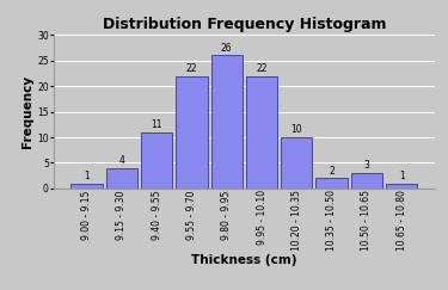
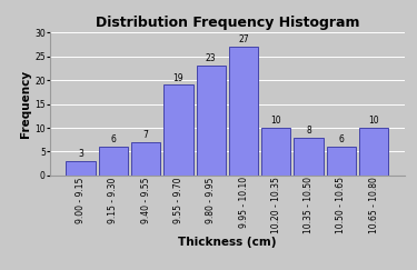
9.00 - 9.15: 1 -> 3
9.15 - 9.30: 4 -> 6
9.40 - 9.55: 11 -> 7
9.55 - 9.70: 22 -> 19
9.80 - 9.95: 26 -> 23
9.95 - 10.10: 22 -> 27
10.35 - 10.50: 2 -> 8
10.50 - 10.65: 3 -> 6
10.65 - 10.80: 1 -> 10
